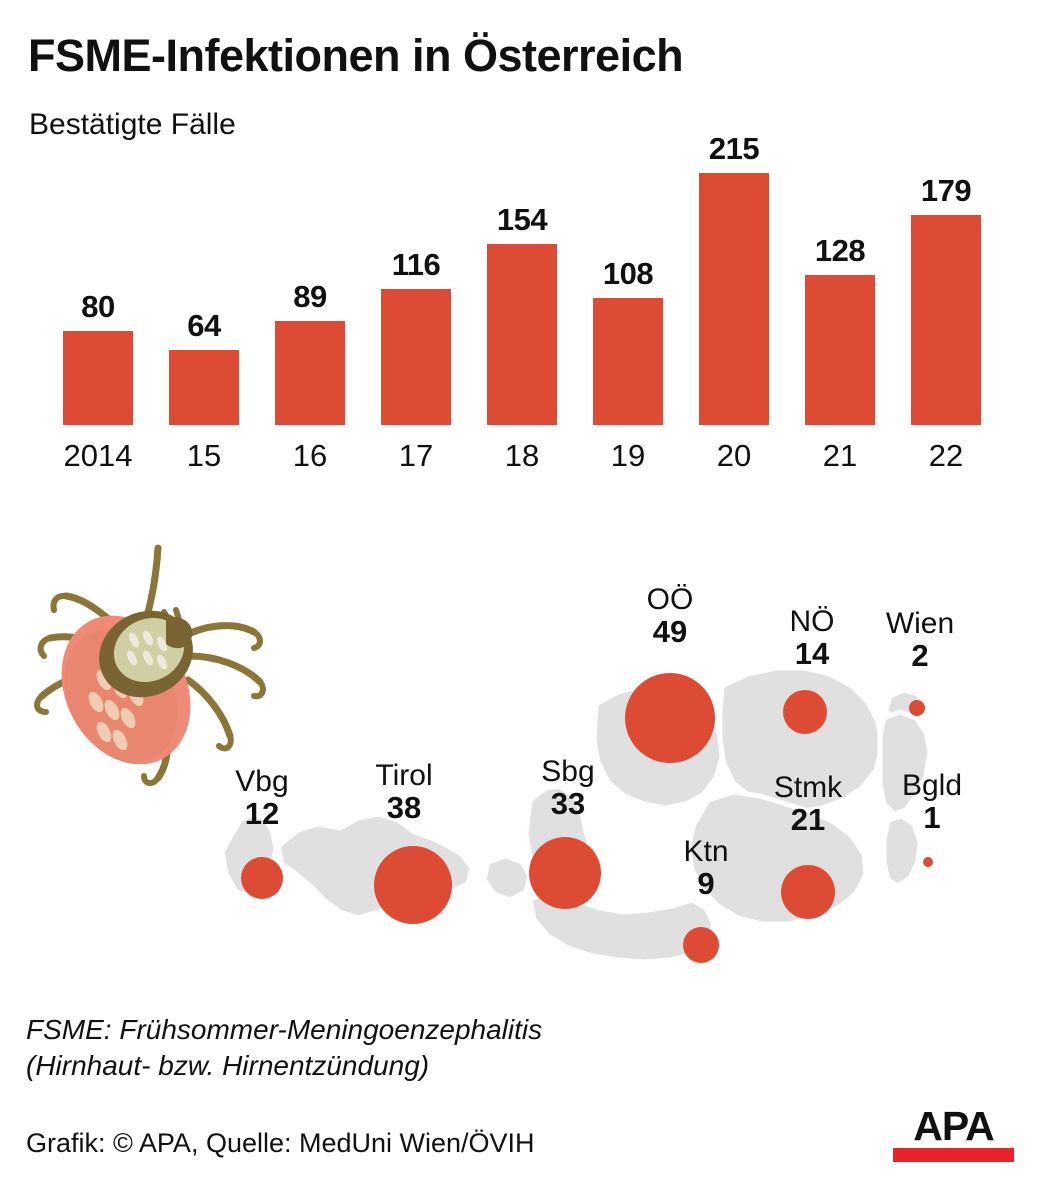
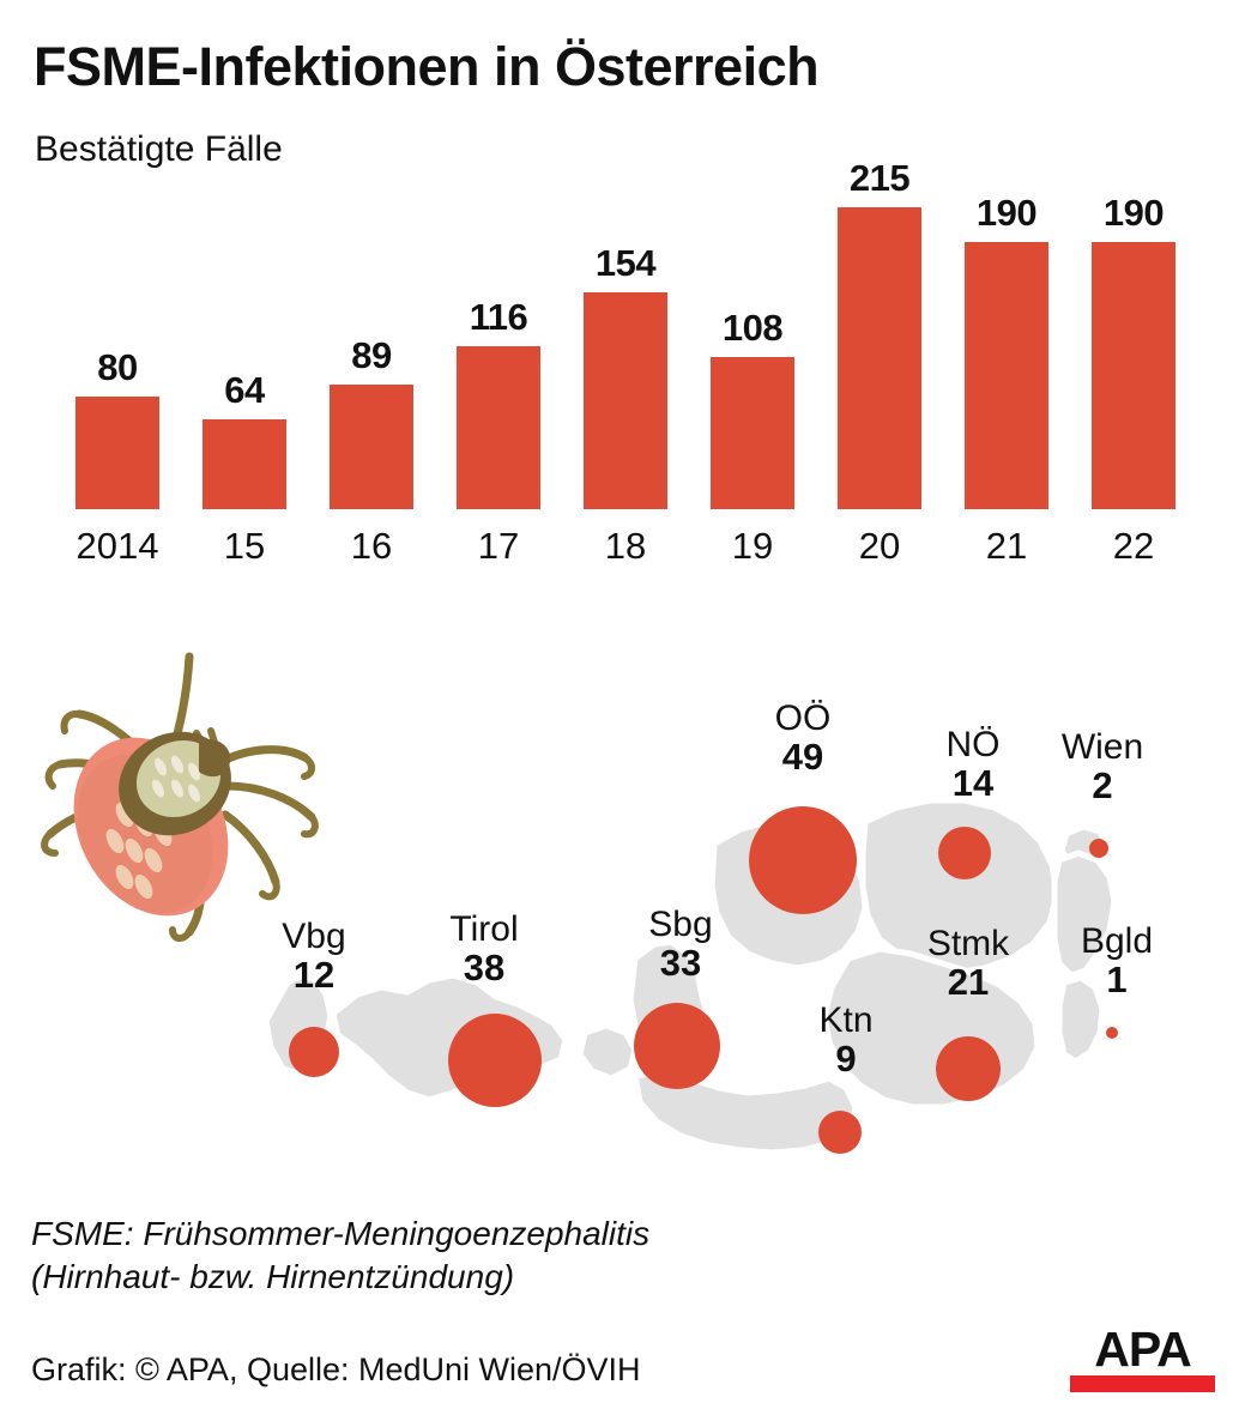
21: 128 -> 190
22: 179 -> 190
